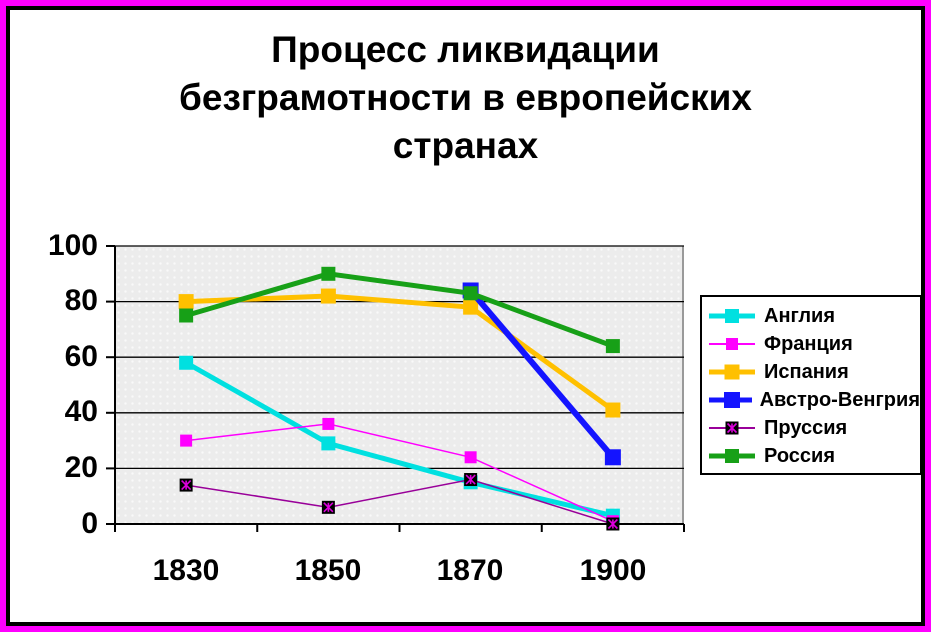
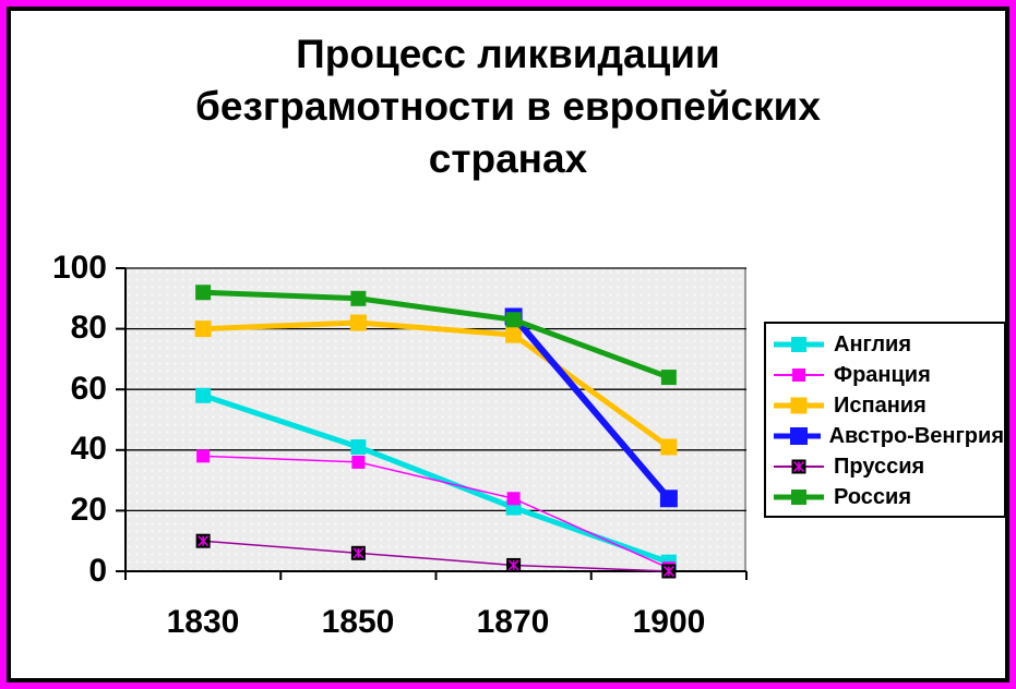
Франция/1830: 30 -> 38
Пруссия/1830: 14 -> 10
Россия/1830: 75 -> 92
Англия/1850: 29 -> 41
Англия/1870: 15 -> 21
Пруссия/1870: 16 -> 2
